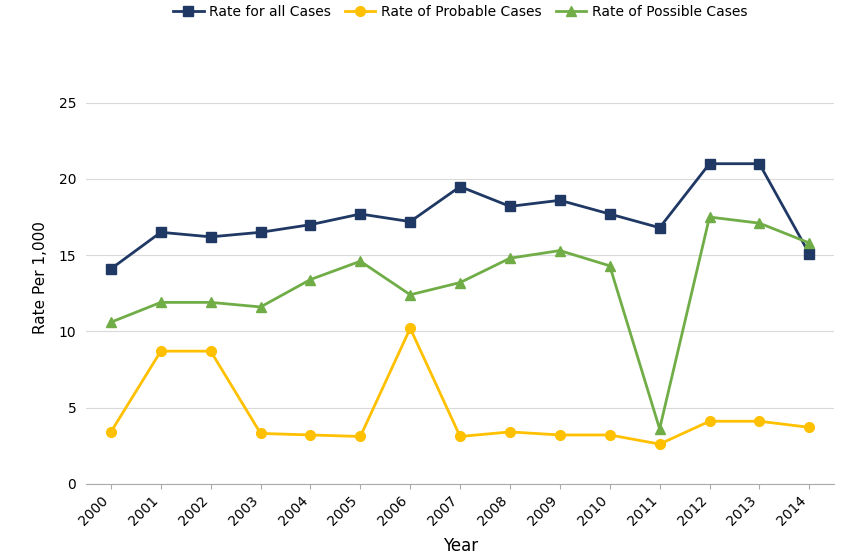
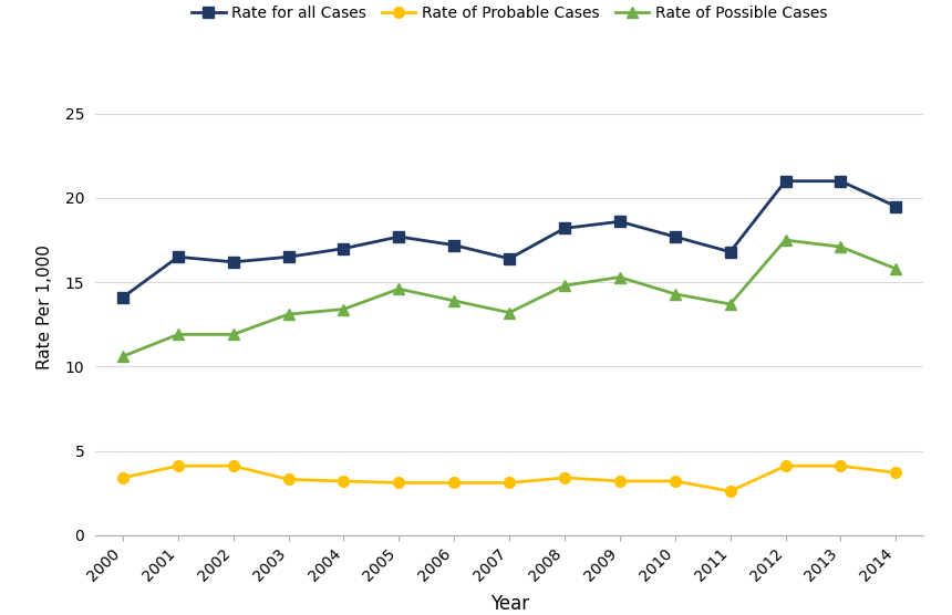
Rate of Probable Cases/2001: 8.7 -> 4.1
Rate of Probable Cases/2002: 8.7 -> 4.1
Rate of Possible Cases/2003: 11.6 -> 13.1
Rate of Probable Cases/2006: 10.2 -> 3.1
Rate of Possible Cases/2006: 12.4 -> 13.9
Rate for all Cases/2007: 19.5 -> 16.4
Rate of Possible Cases/2011: 3.6 -> 13.7
Rate for all Cases/2014: 15.1 -> 19.5
